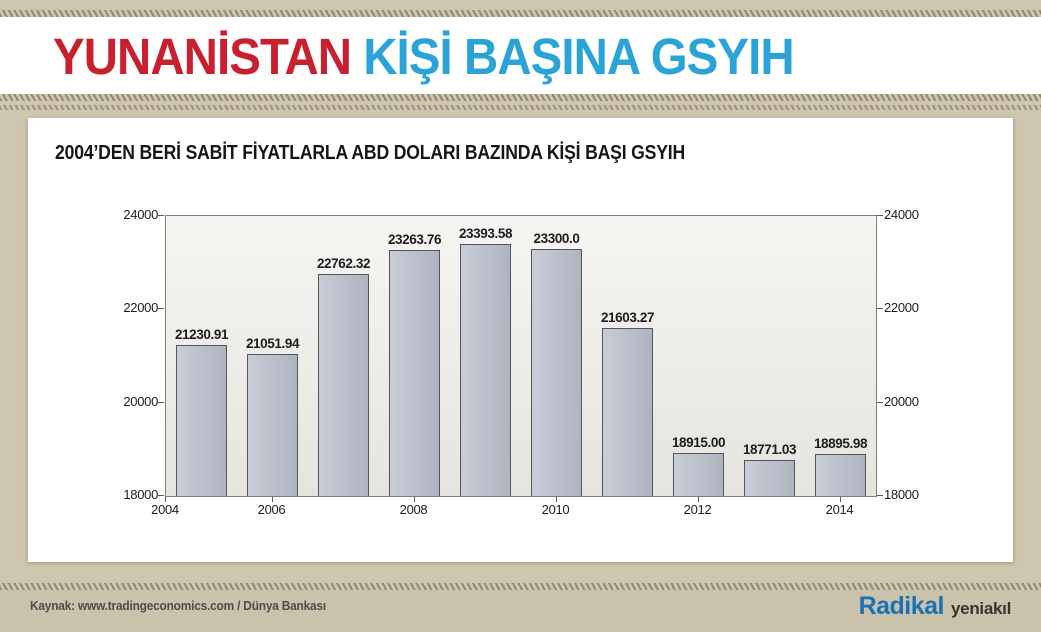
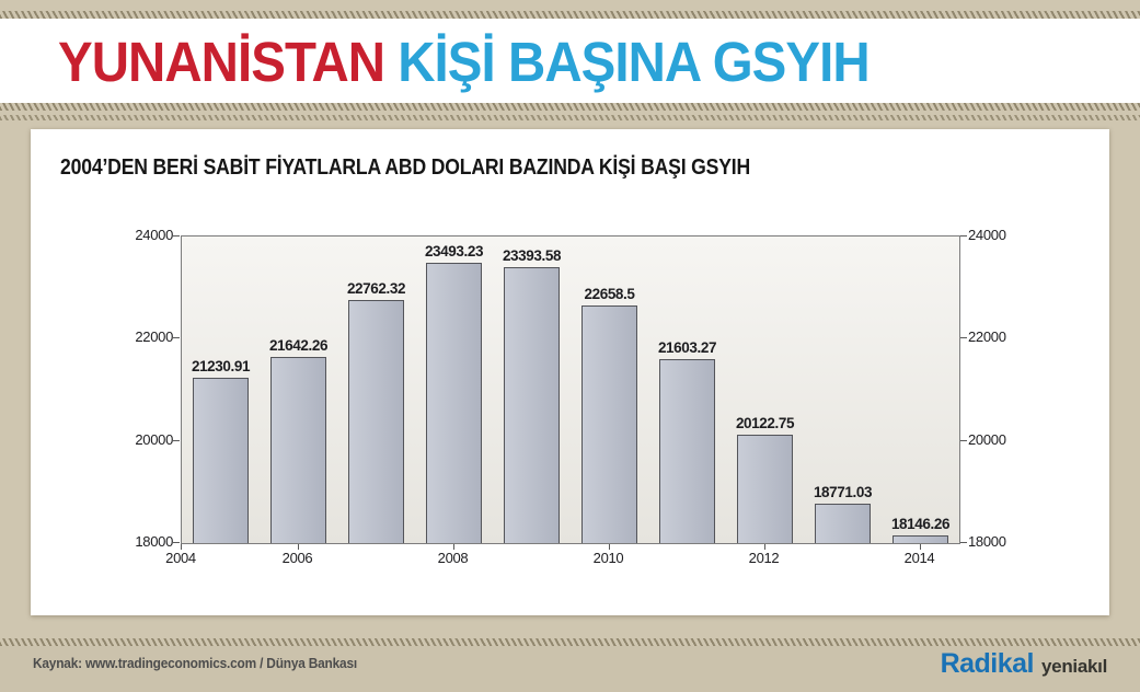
2006: 21051.94 -> 21642.26
2008: 23263.76 -> 23493.23
2010: 23300.0 -> 22658.5
2012: 18915.00 -> 20122.75
2014: 18895.98 -> 18146.26
